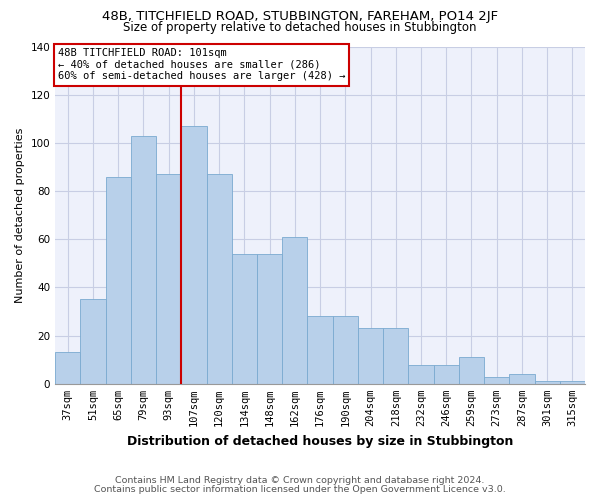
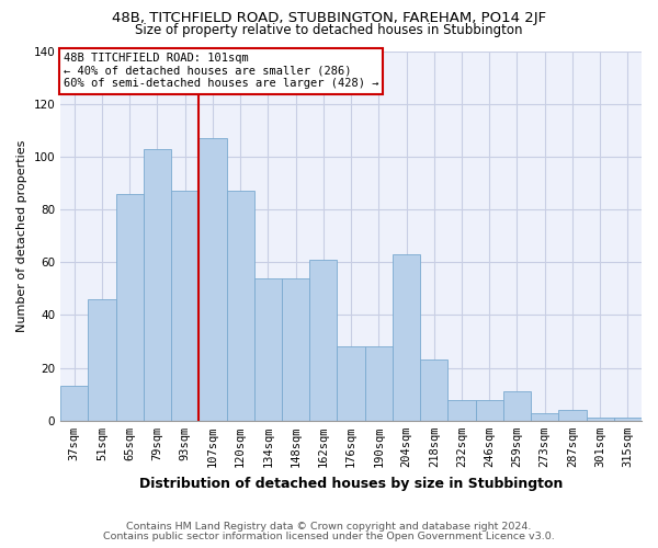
51sqm: 35 -> 46
204sqm: 23 -> 63
